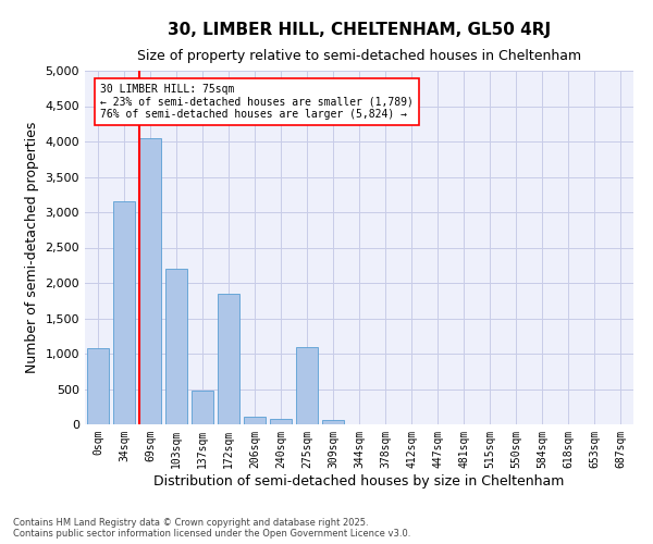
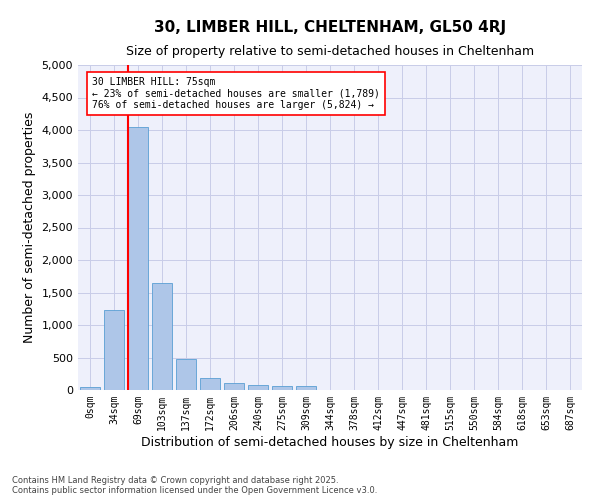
0sqm: 1,080 -> 50
34sqm: 3,160 -> 1,230
103sqm: 2,200 -> 1,640
172sqm: 1,840 -> 190
275sqm: 1,100 -> 60
